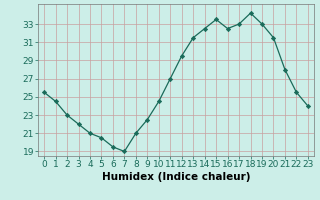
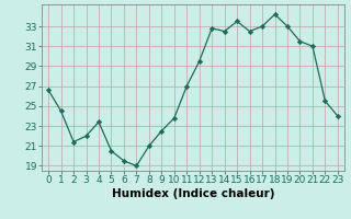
0: 25.5 -> 26.6
2: 23.0 -> 21.4
4: 21.0 -> 23.4
10: 24.5 -> 23.8
13: 31.5 -> 32.8
21: 28.0 -> 31.0
